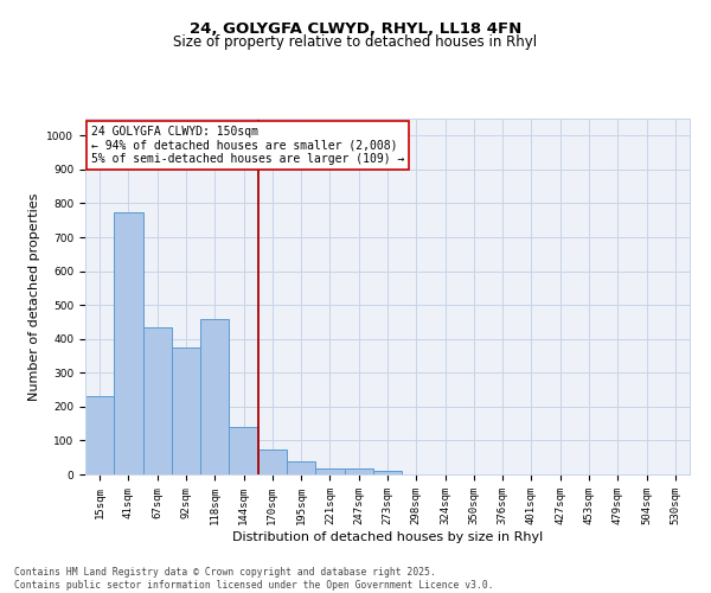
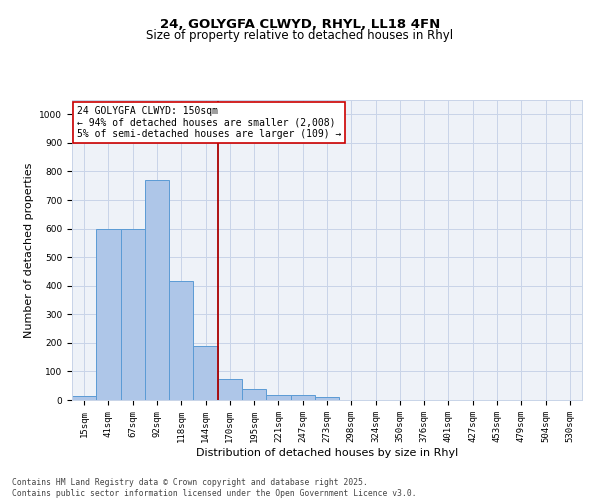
15sqm: 230 -> 15
41sqm: 775 -> 600
67sqm: 435 -> 600
92sqm: 375 -> 770
118sqm: 460 -> 415
144sqm: 140 -> 190
